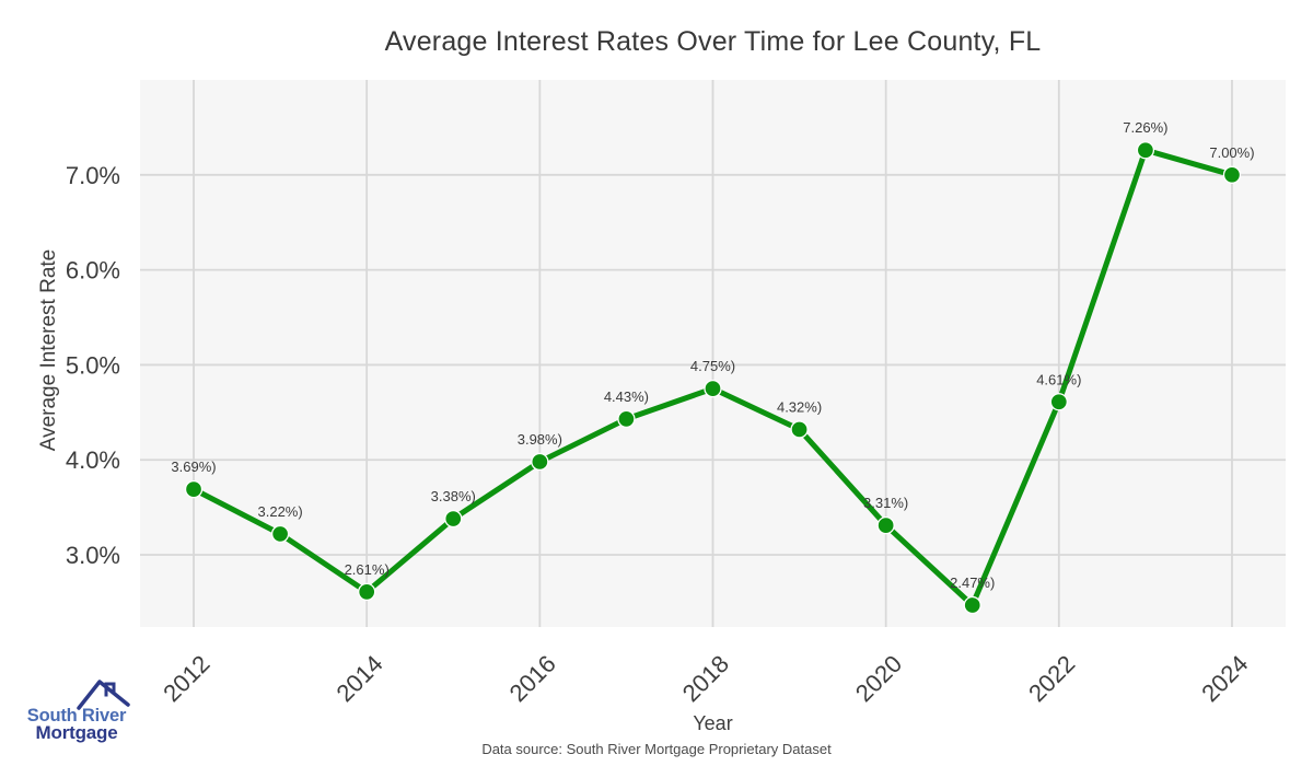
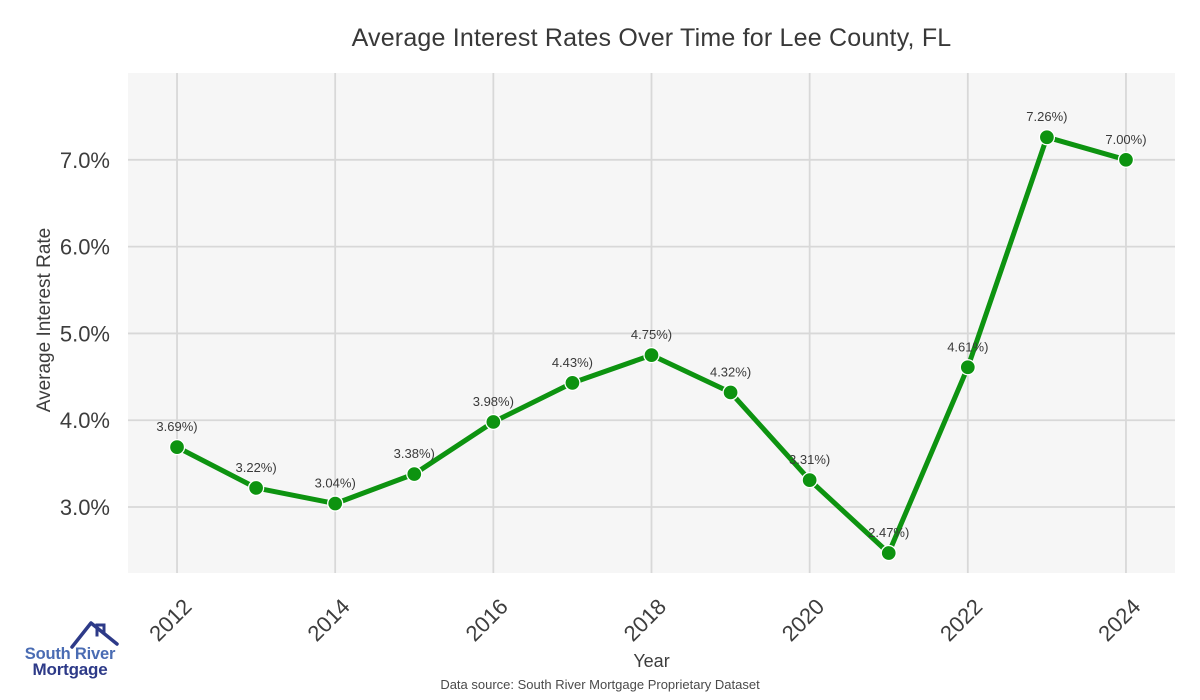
2014: 2.61% -> 3.04%
